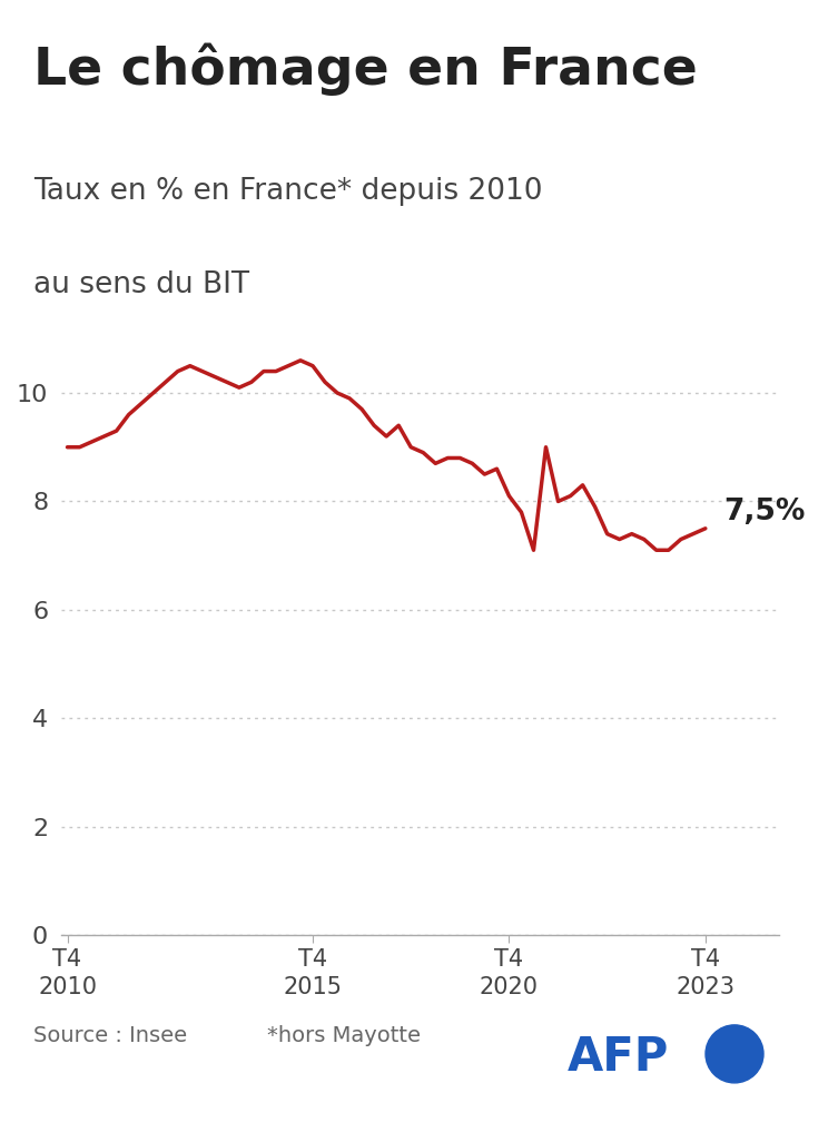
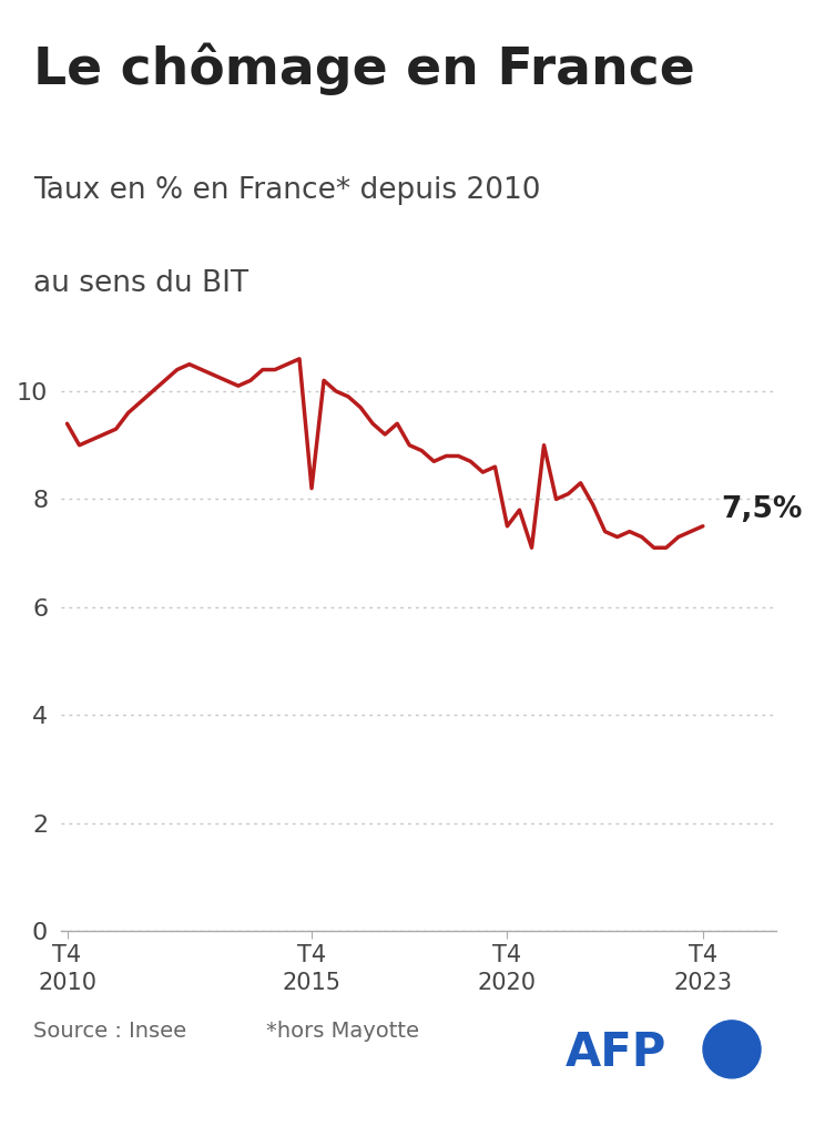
T4 2010: 9.0 -> 9.4
T4 2015: 10.5 -> 8.2
T4 2020: 8.1 -> 7.5
